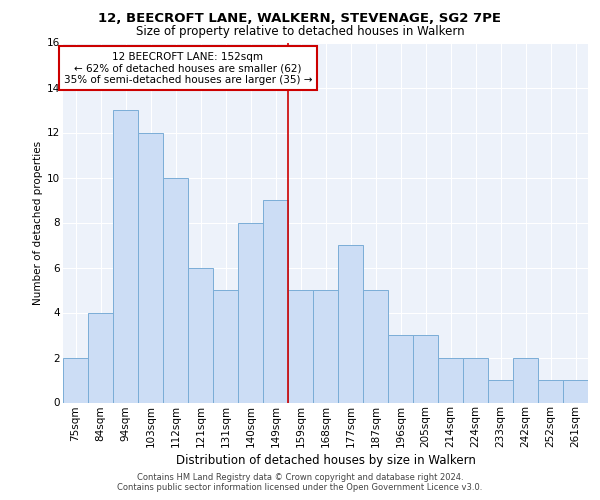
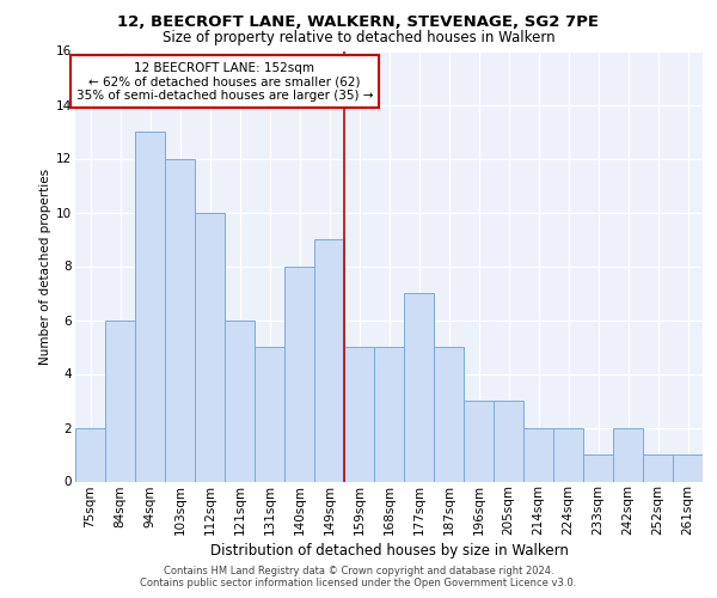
84sqm: 4 -> 6
